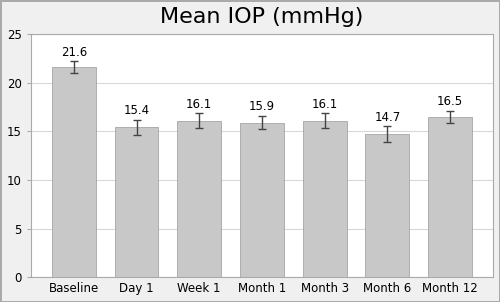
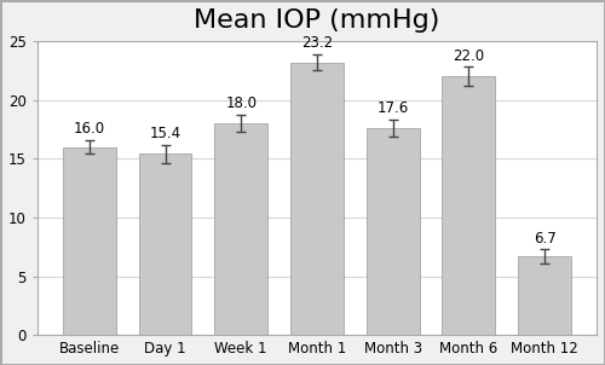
Baseline: 21.6 -> 16.0
Week 1: 16.1 -> 18.0
Month 1: 15.9 -> 23.2
Month 3: 16.1 -> 17.6
Month 6: 14.7 -> 22.0
Month 12: 16.5 -> 6.7
